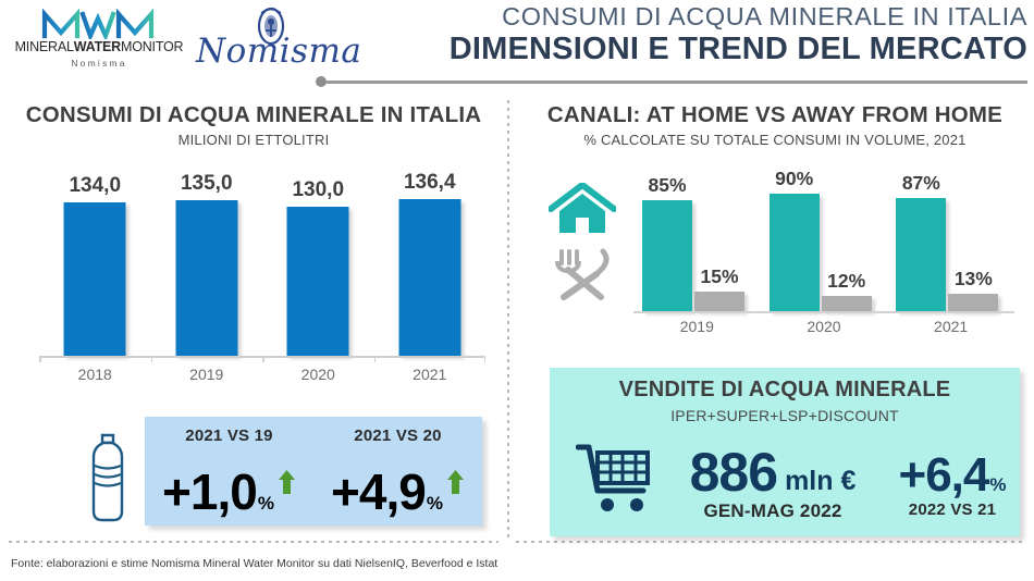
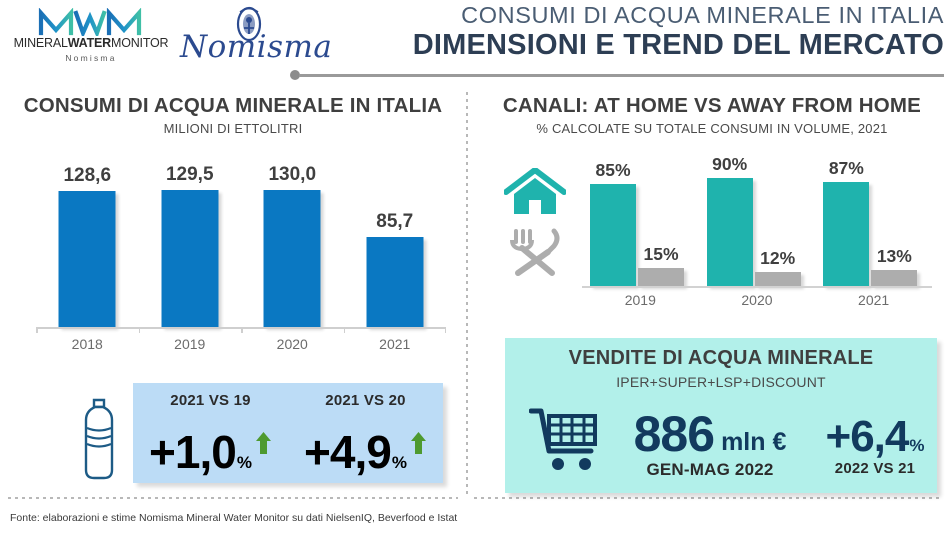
CONSUMI DI ACQUA MINERALE IN ITALIA/2018: 134,0 -> 128,6
CONSUMI DI ACQUA MINERALE IN ITALIA/2019: 135,0 -> 129,5
CONSUMI DI ACQUA MINERALE IN ITALIA/2021: 136,4 -> 85,7
